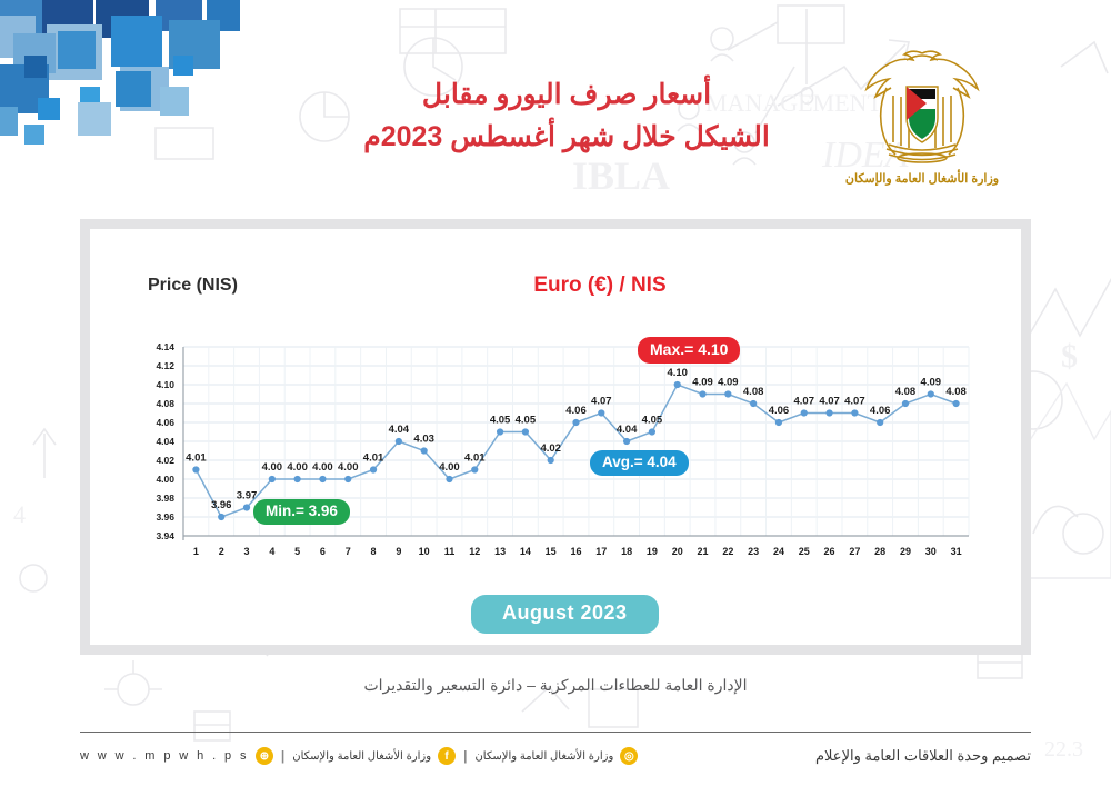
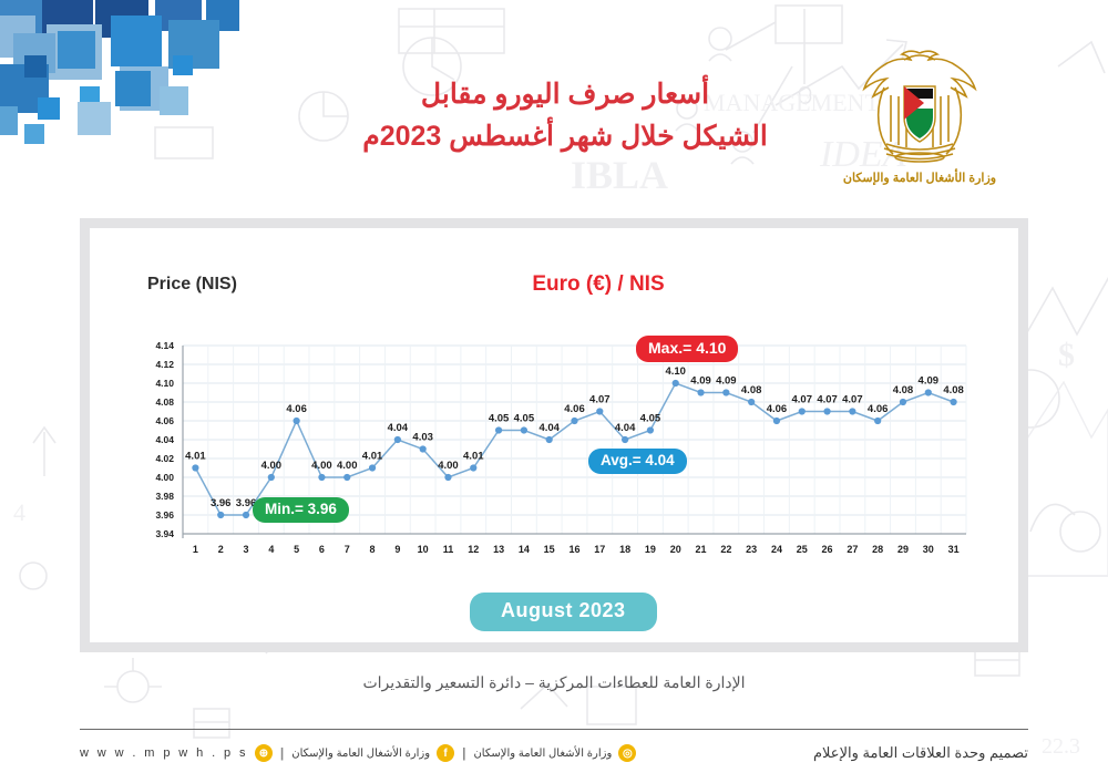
3: 3.97 -> 3.96
5: 4.00 -> 4.06
15: 4.02 -> 4.04
